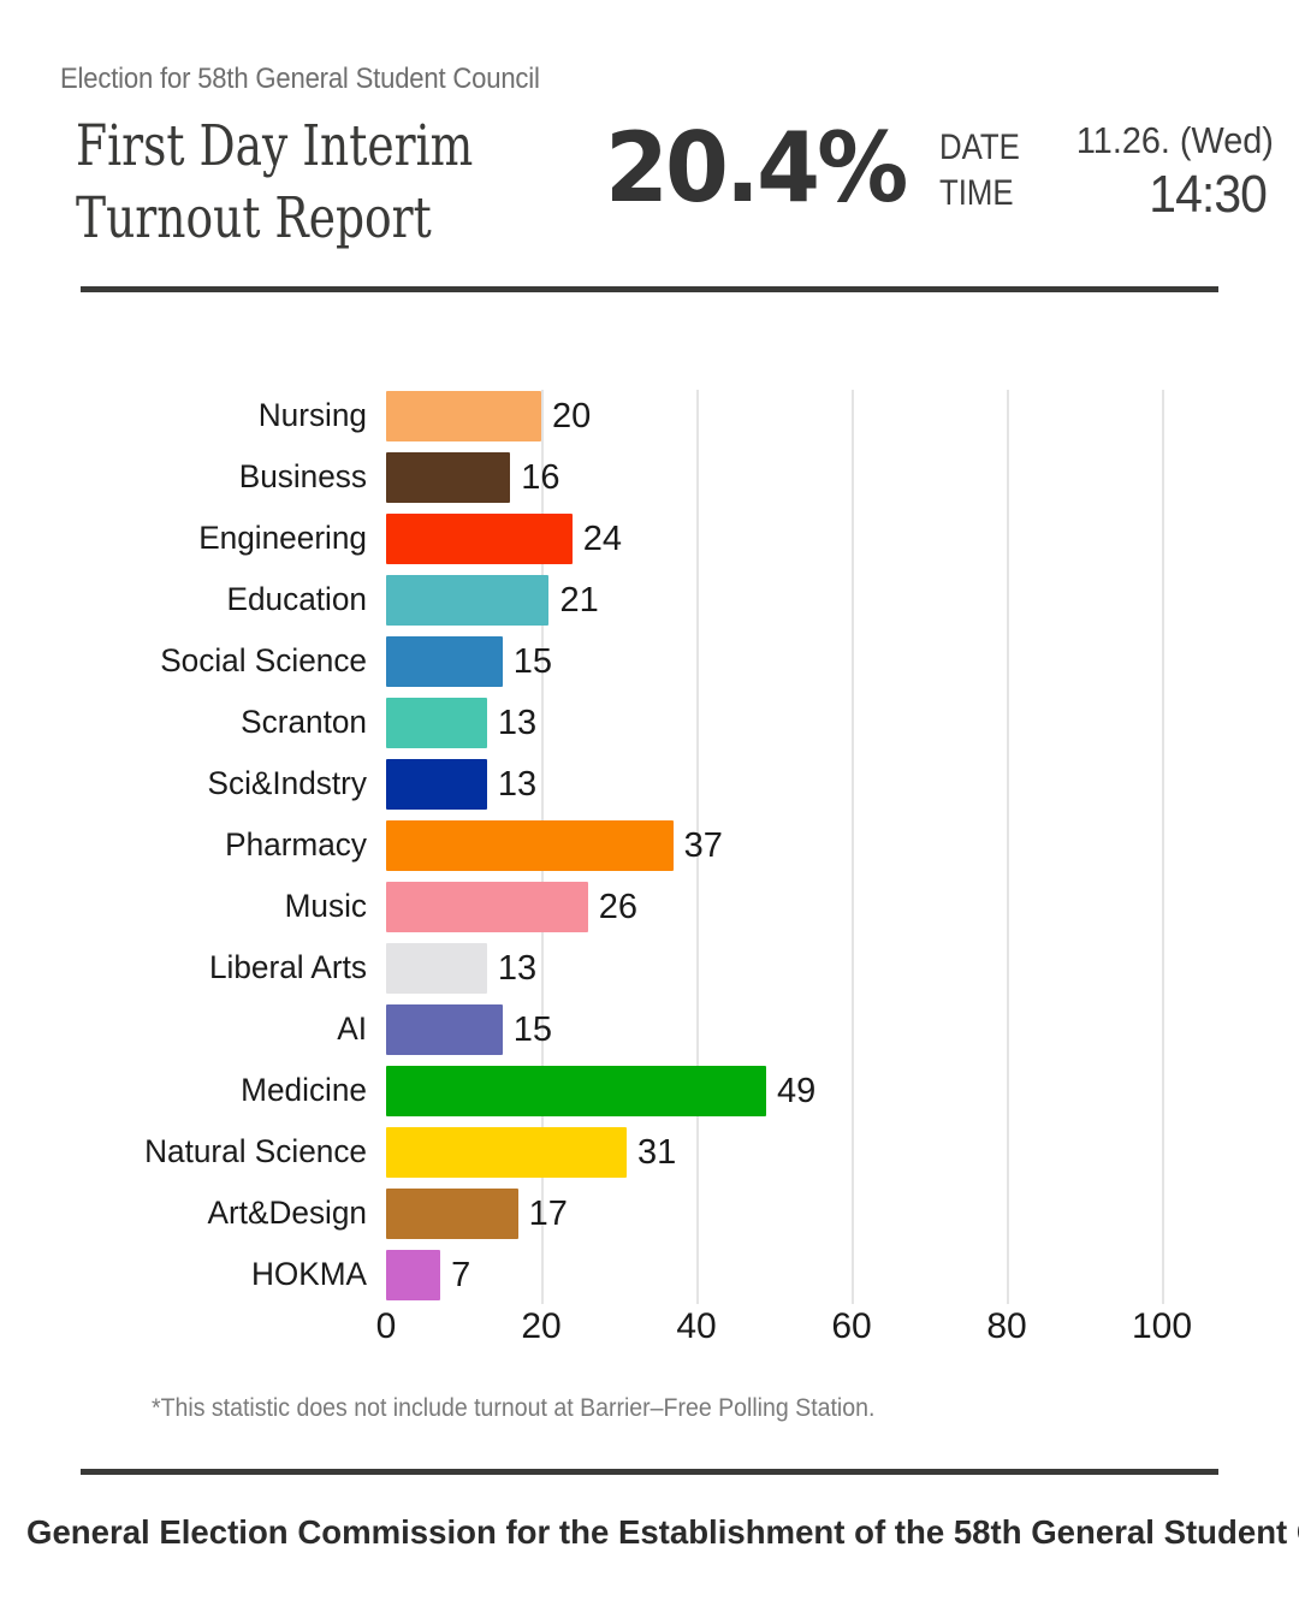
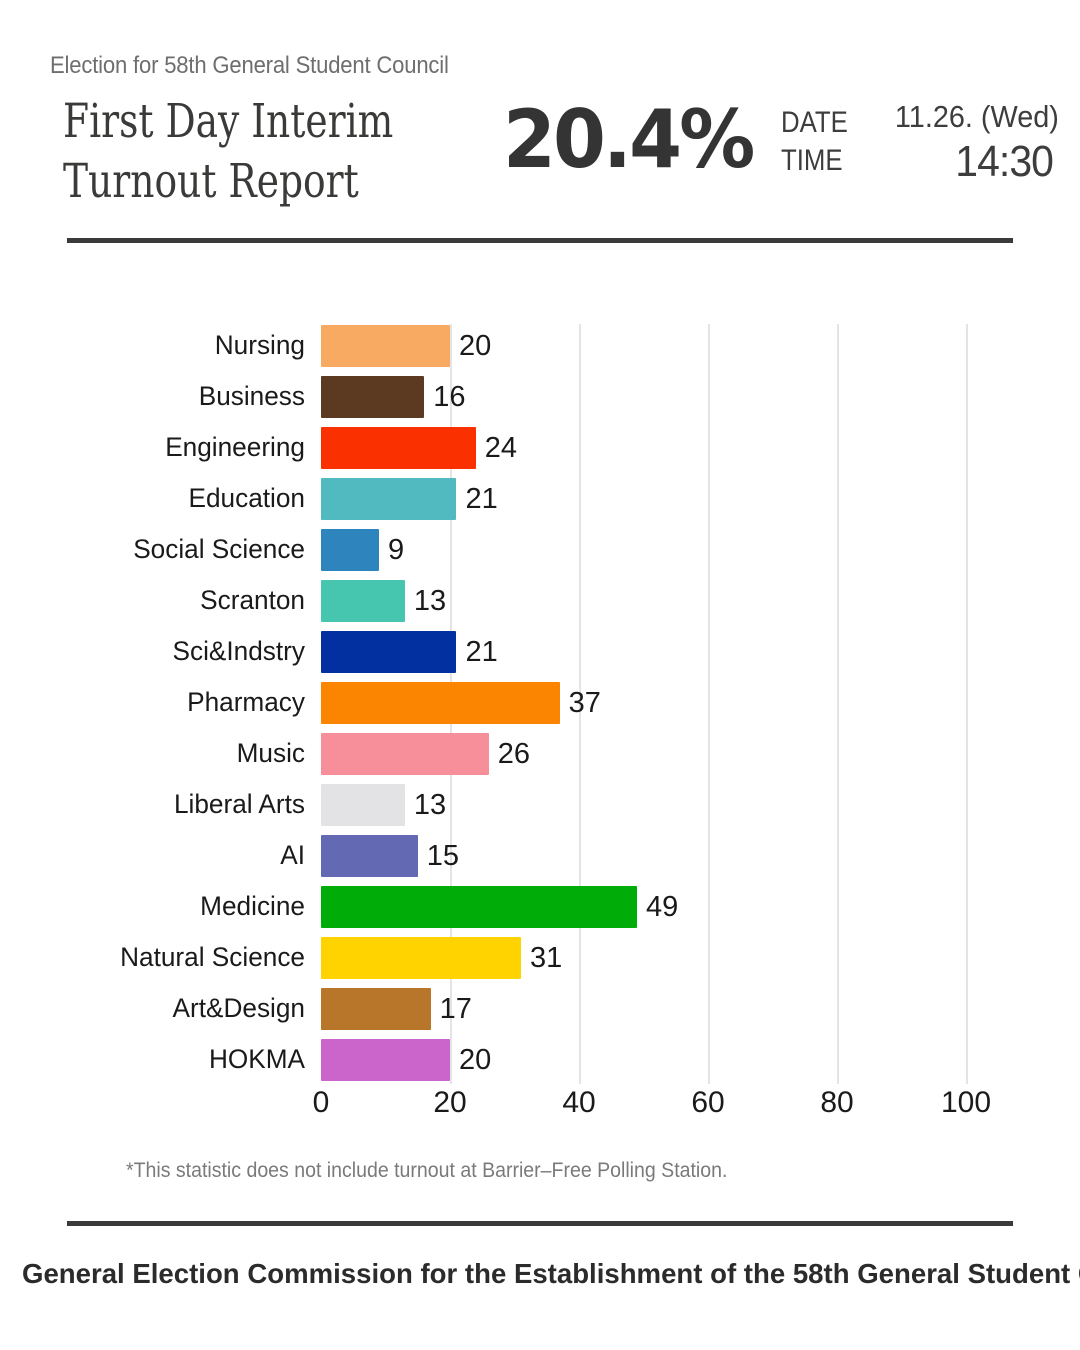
Social Science: 15 -> 9
Sci&Indstry: 13 -> 21
HOKMA: 7 -> 20
